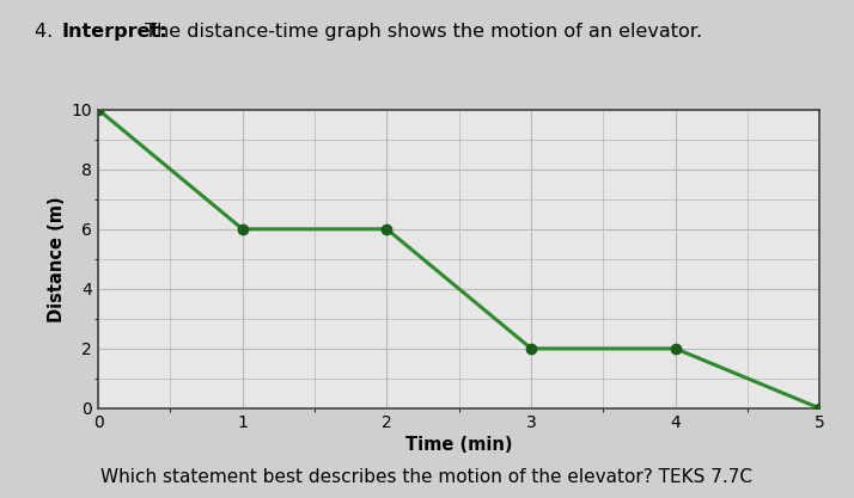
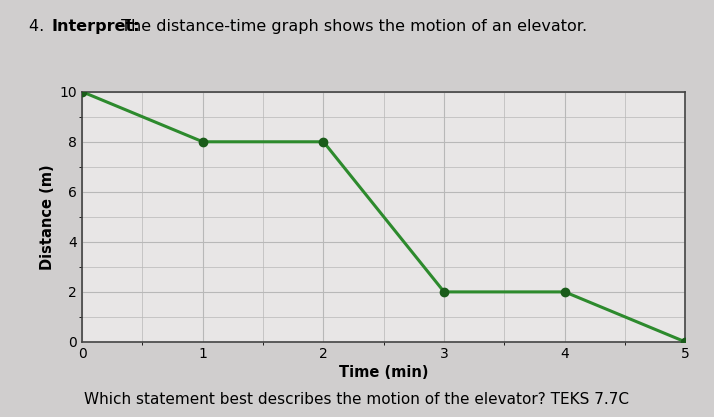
1: 6 -> 8
2: 6 -> 8
